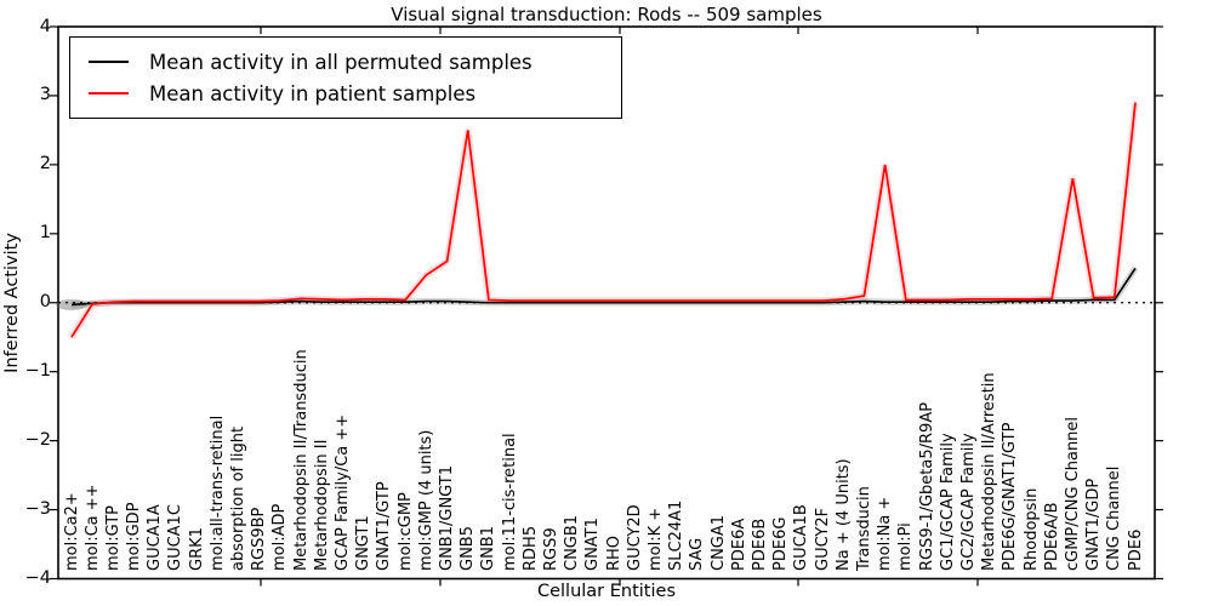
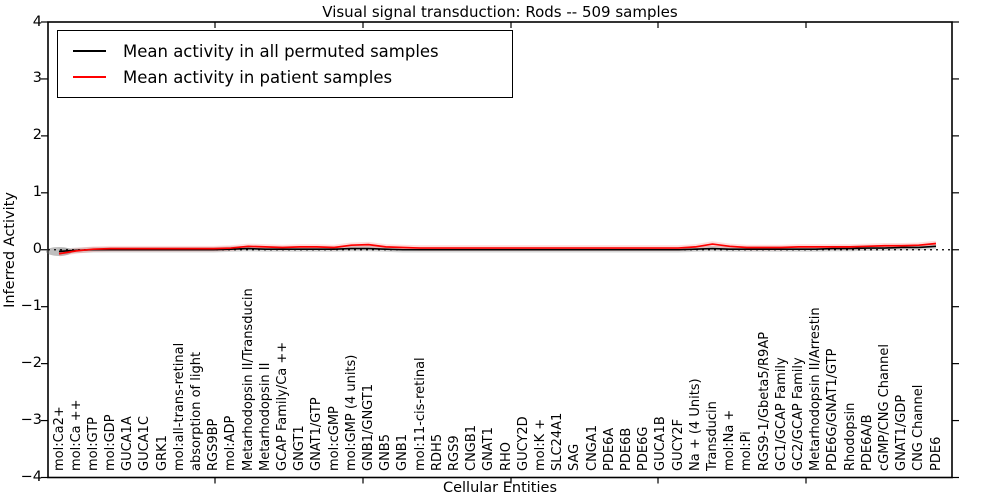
Mean activity in patient samples/mol:Ca2+: -0.5 -> -0.1
Mean activity in patient samples/mol:GMP (4 units): 0.4 -> 0.1
Mean activity in patient samples/GNB1/GNGT1: 0.6 -> 0.1
Mean activity in patient samples/GNB5: 2.5 -> 0.1
Mean activity in patient samples/mol:Na +: 2.0 -> 0.1
Mean activity in patient samples/cGMP/CNG Channel: 1.8 -> 0.1
Mean activity in all permuted samples/PDE6: 0.5 -> 0.1
Mean activity in patient samples/PDE6: 2.9 -> 0.1
